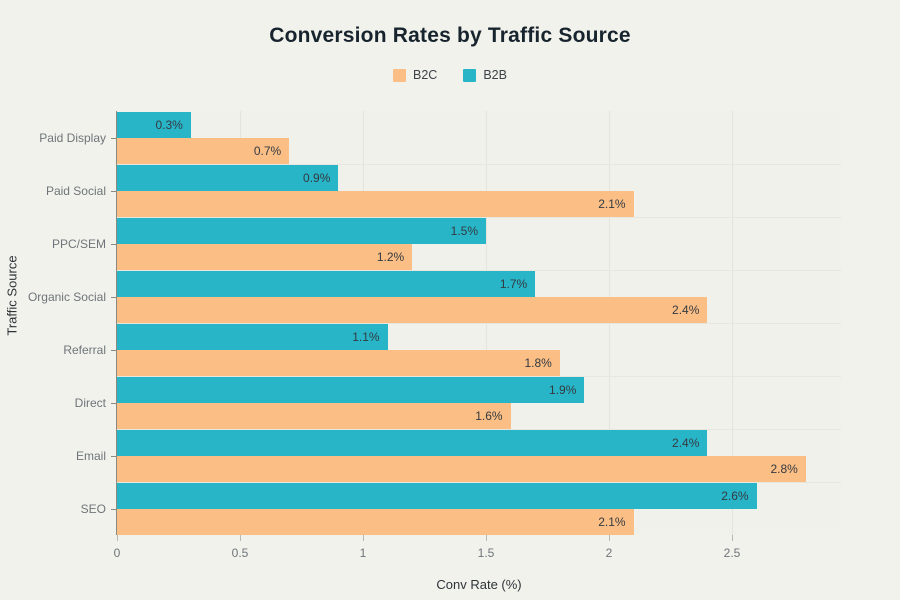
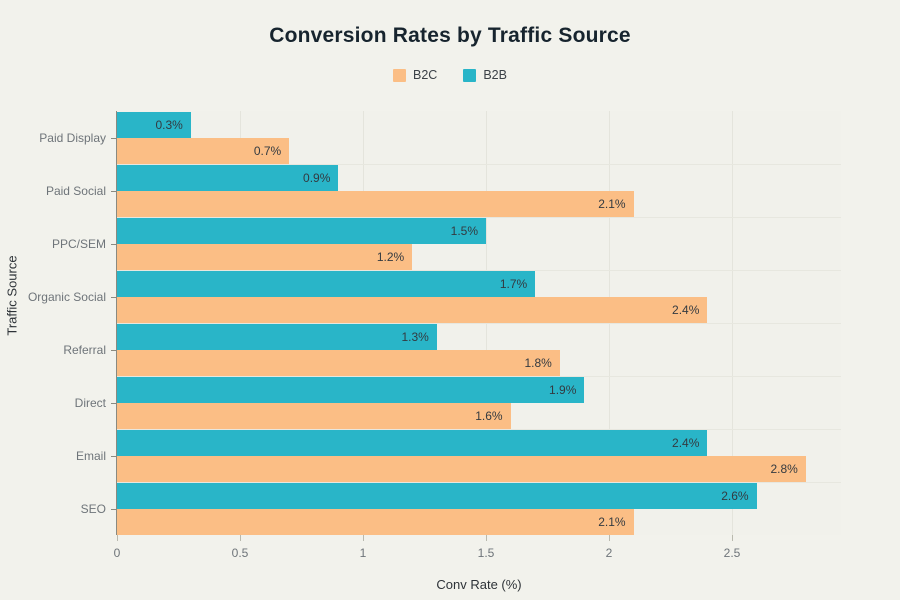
B2B/Referral: 1.1% -> 1.3%
